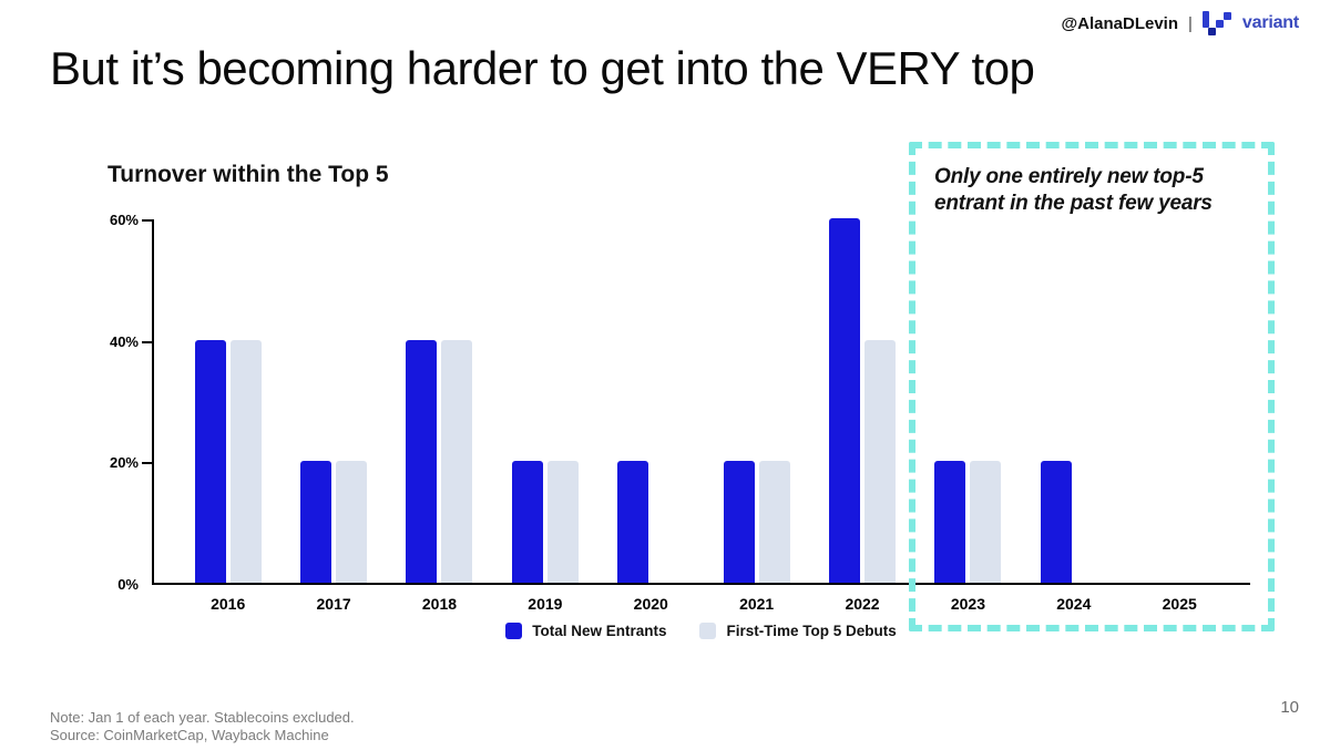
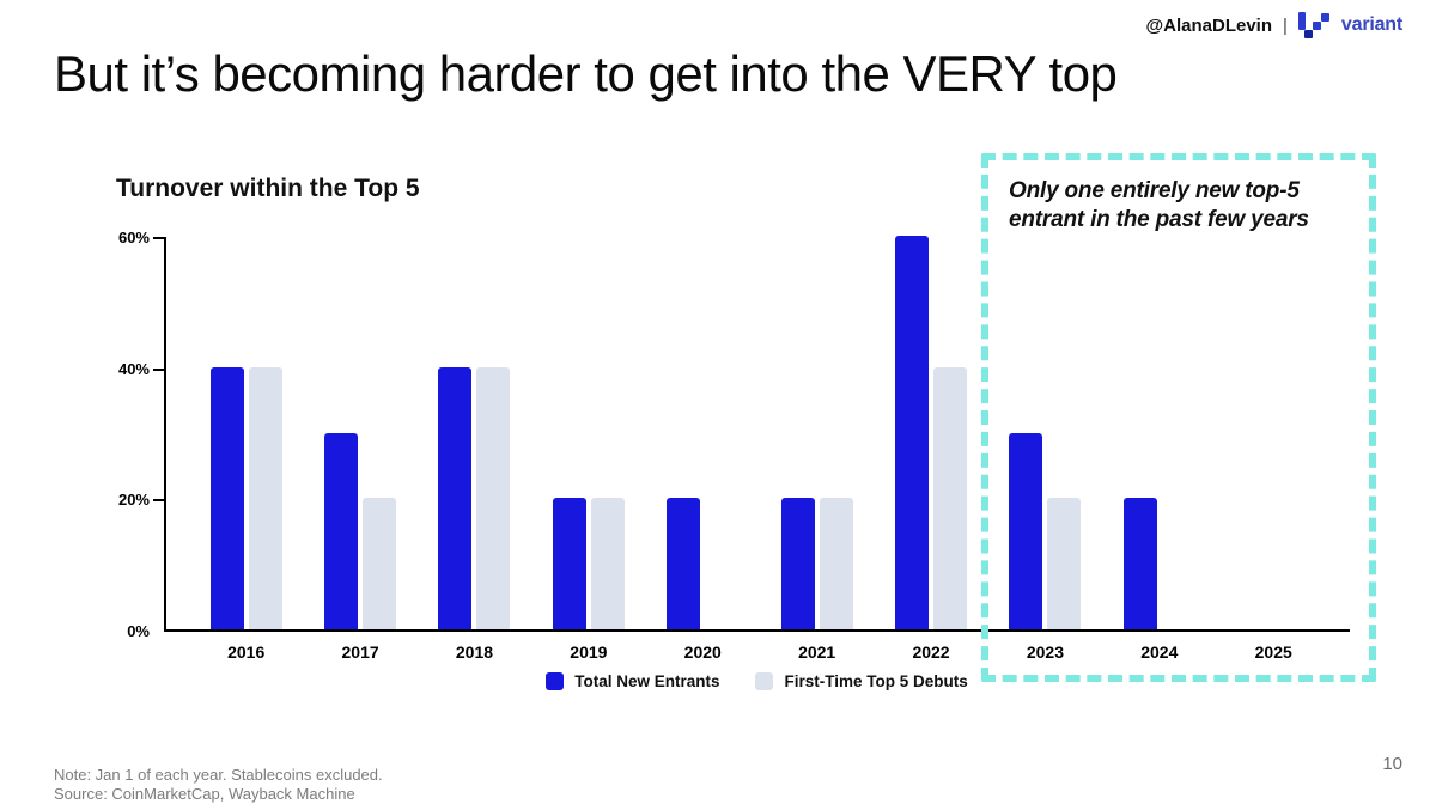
Total New Entrants/2017: 20% -> 30%
Total New Entrants/2023: 20% -> 30%
